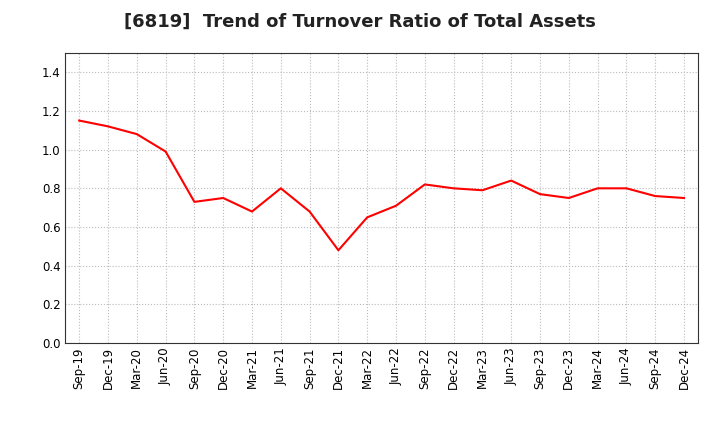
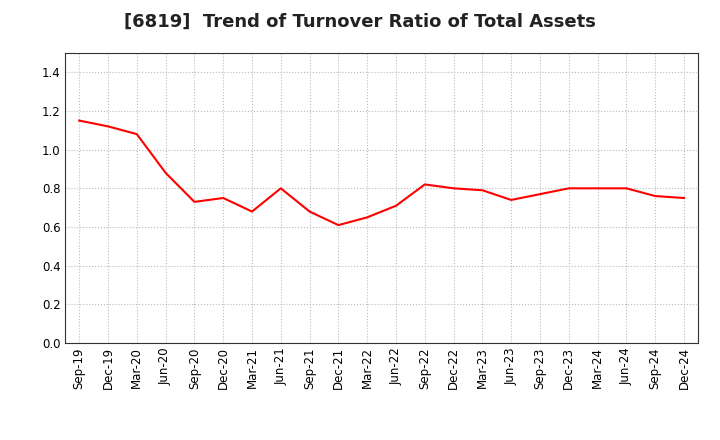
Jun-20: 0.99 -> 0.88
Dec-21: 0.48 -> 0.61
Jun-23: 0.84 -> 0.74
Dec-23: 0.75 -> 0.80
